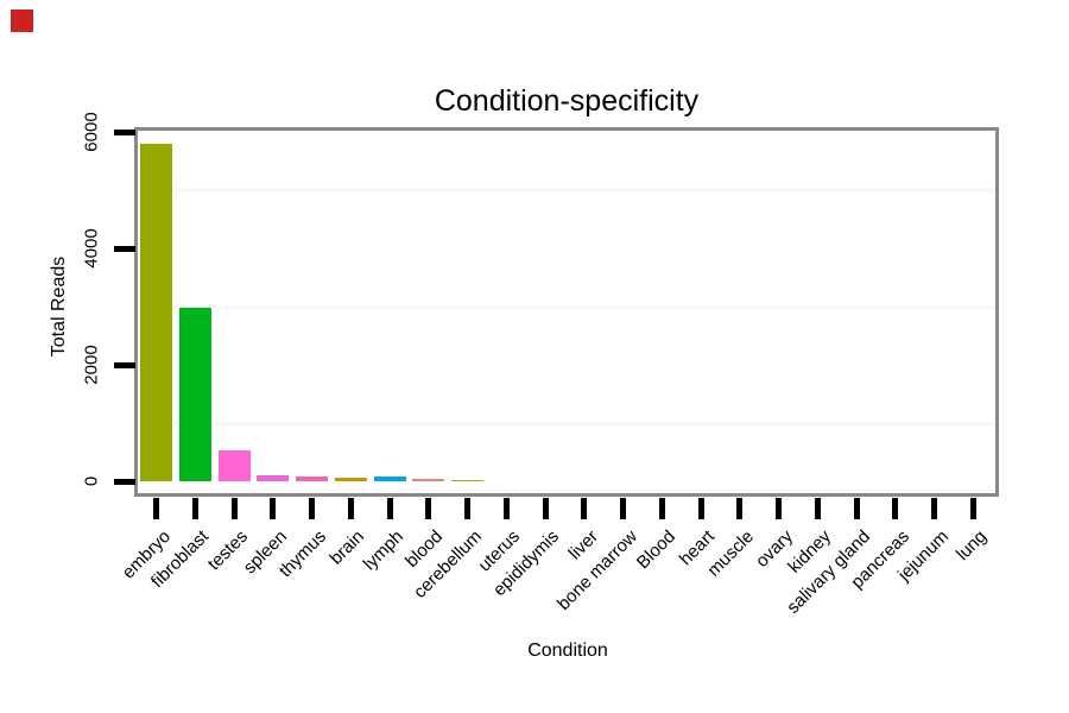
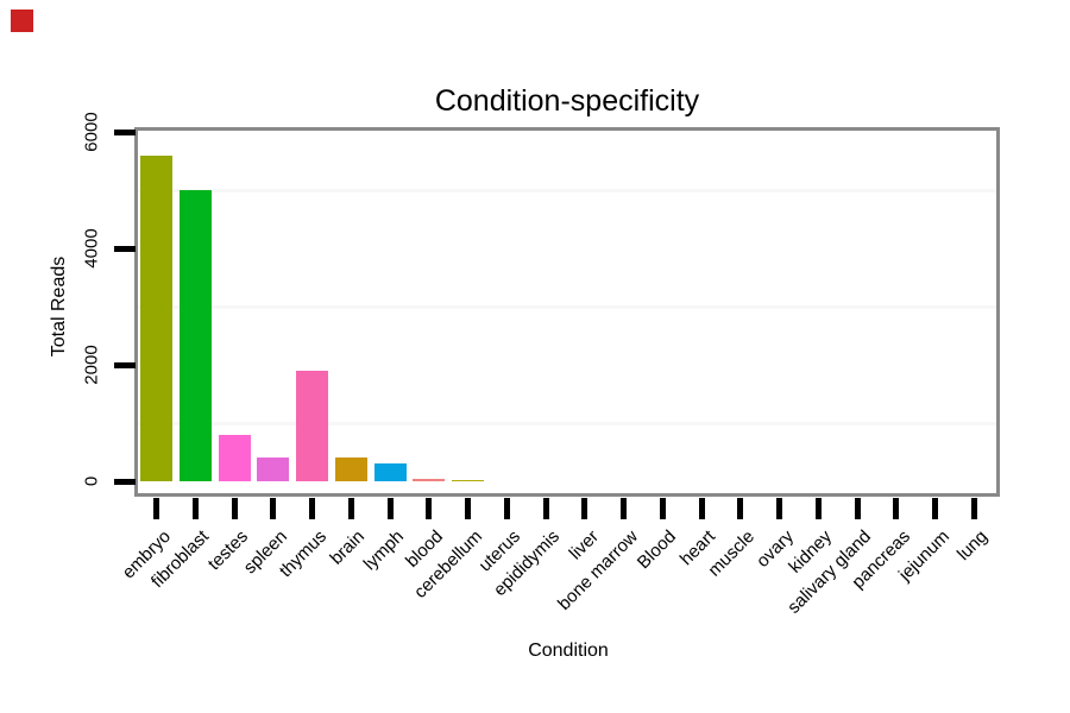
embryo: 5800 -> 5600
fibroblast: 3000 -> 5000
testes: 500 -> 800
spleen: 100 -> 400
thymus: 100 -> 1900
brain: 100 -> 400
lymph: 100 -> 300
